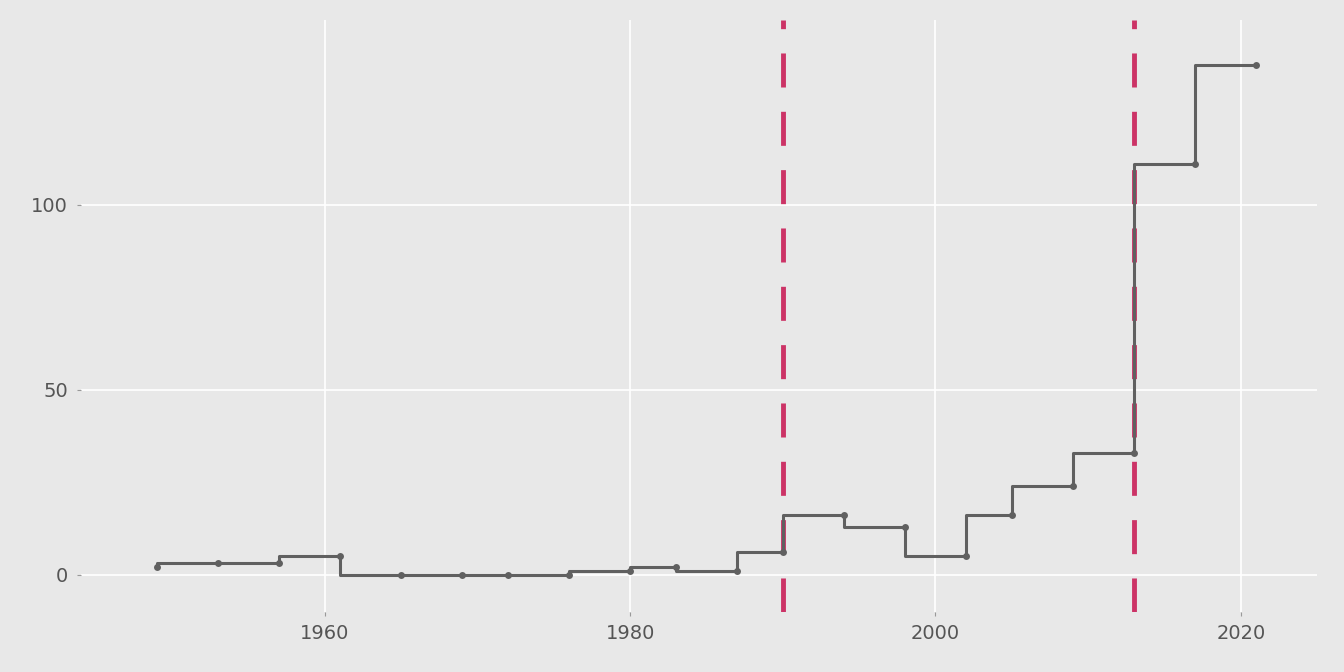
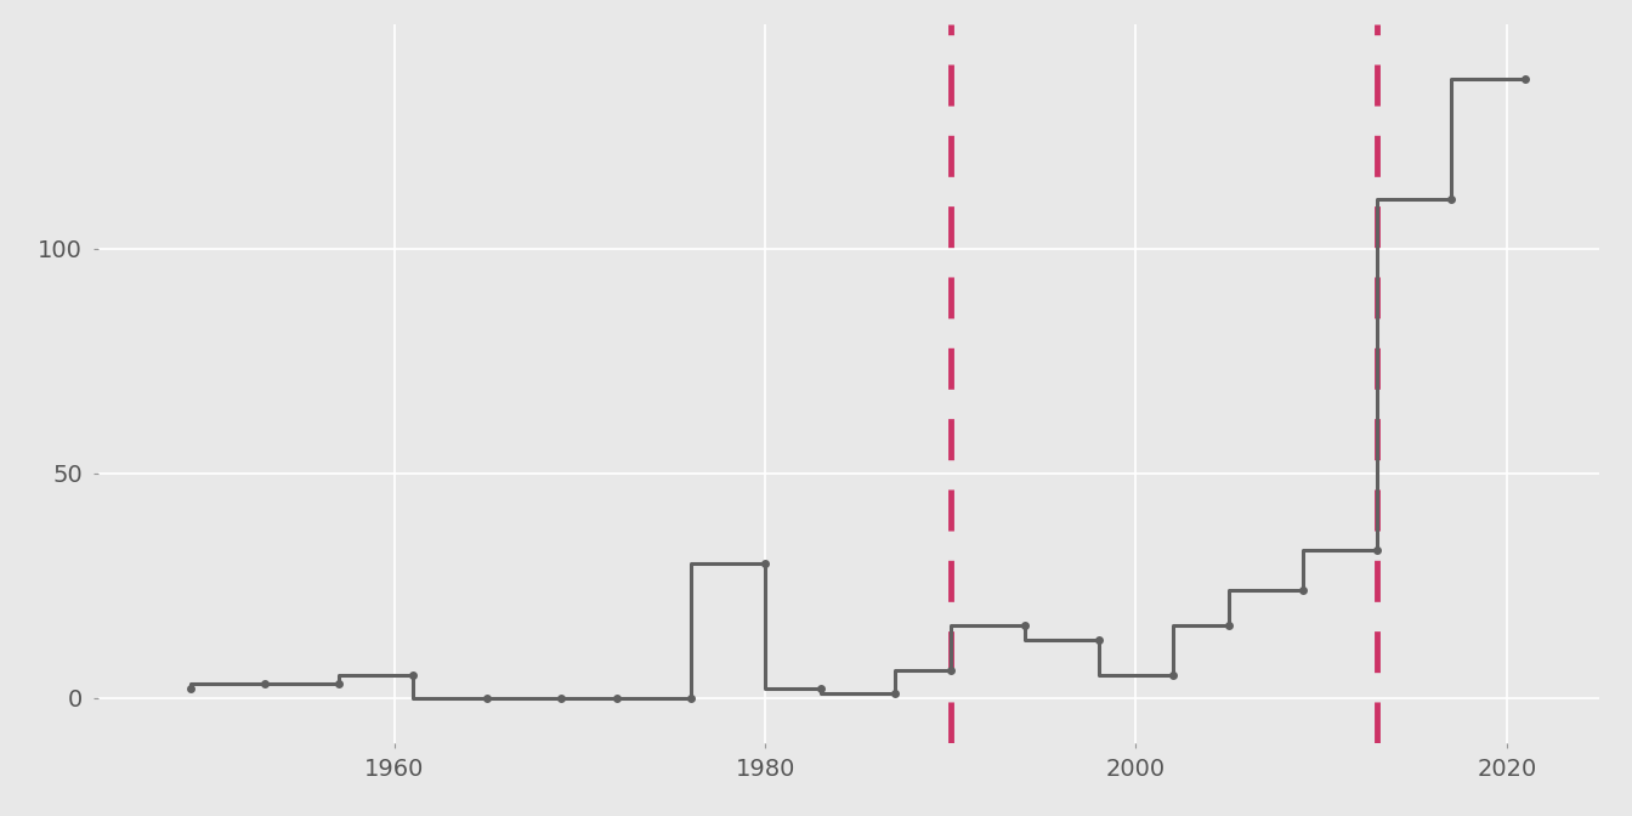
1980: 1 -> 30
